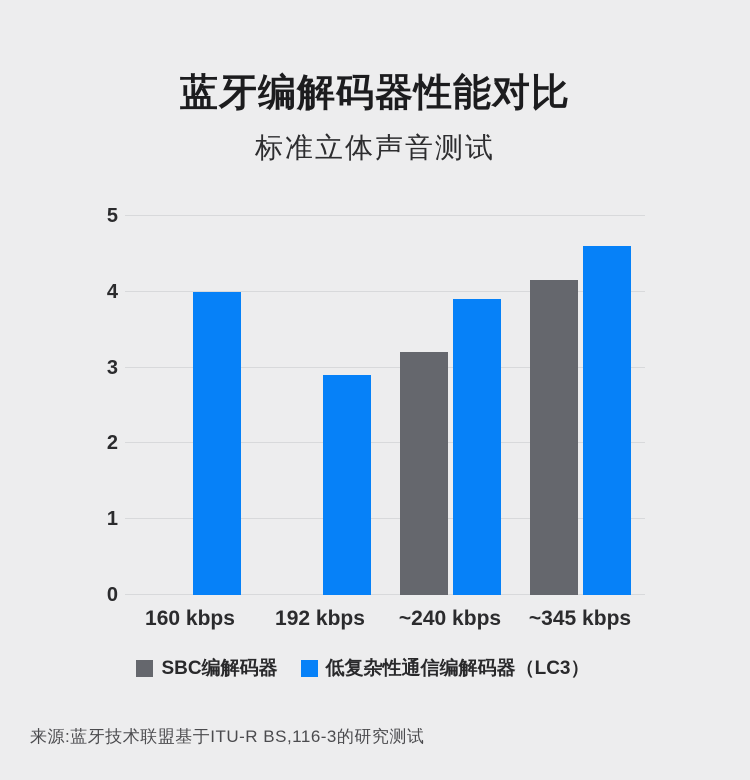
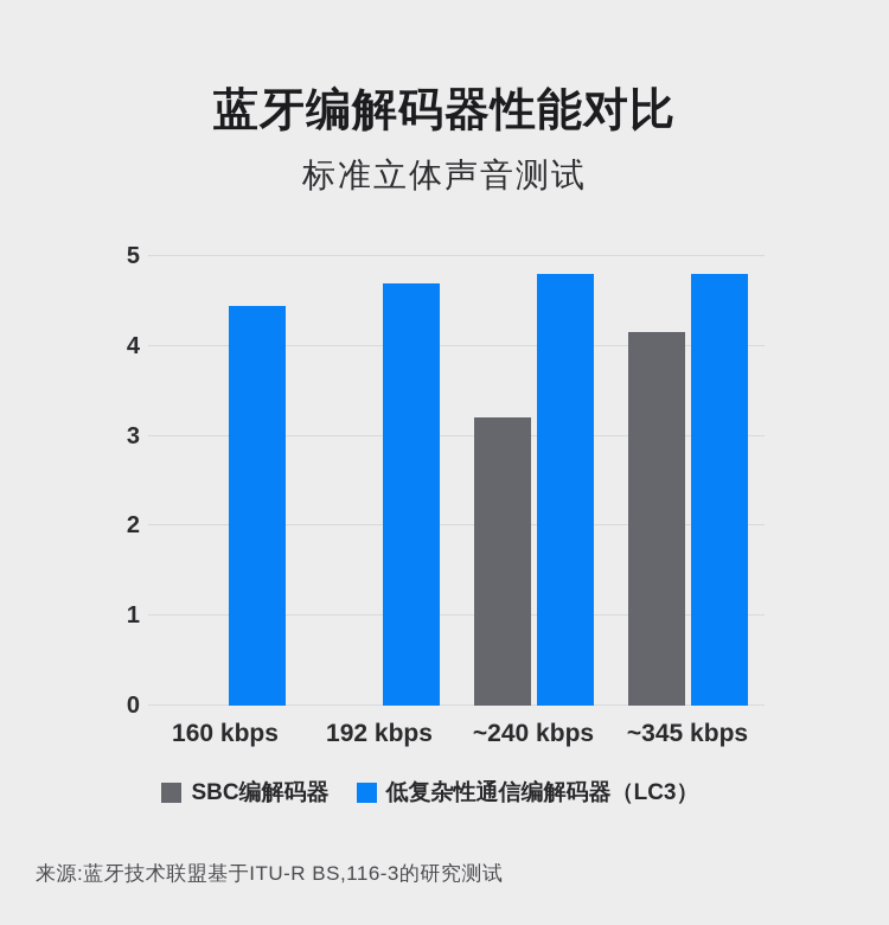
低复杂性通信编解码器（LC3）/160 kbps: 4.0 -> 4.5
低复杂性通信编解码器（LC3）/192 kbps: 2.9 -> 4.7
低复杂性通信编解码器（LC3）/~240 kbps: 3.9 -> 4.8
低复杂性通信编解码器（LC3）/~345 kbps: 4.6 -> 4.8
